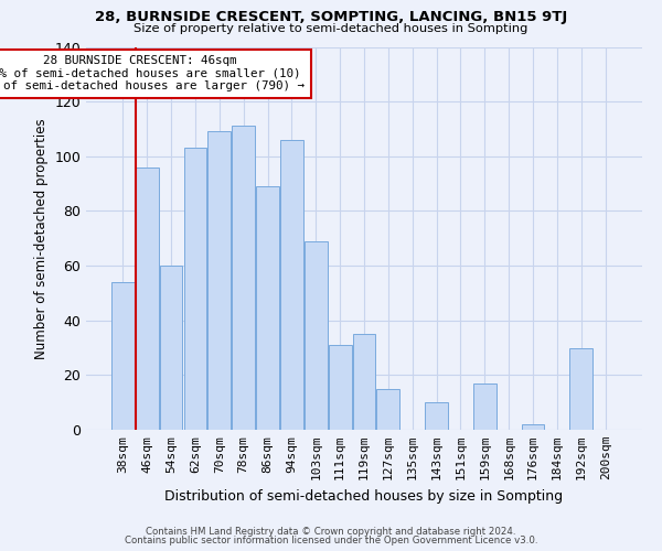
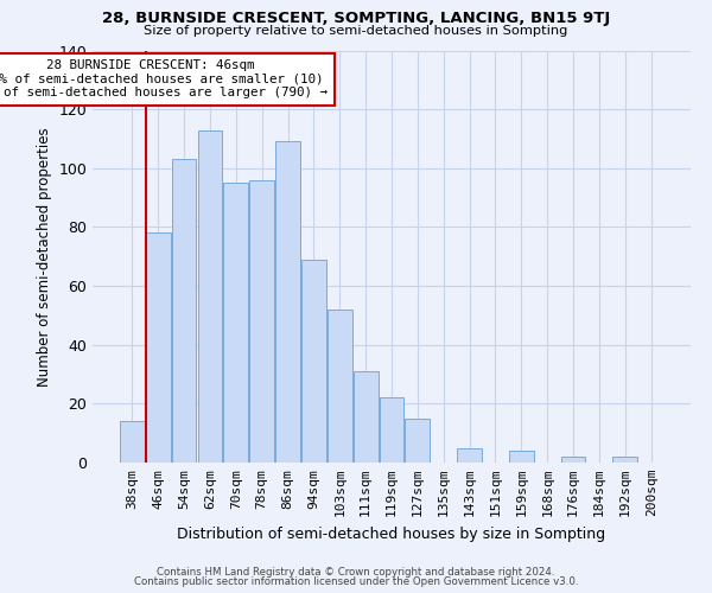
38sqm: 54 -> 14
46sqm: 96 -> 78
54sqm: 60 -> 103
62sqm: 103 -> 113
70sqm: 109 -> 95
78sqm: 111 -> 96
86sqm: 89 -> 109
94sqm: 106 -> 69
103sqm: 69 -> 52
119sqm: 35 -> 22
143sqm: 10 -> 5
159sqm: 17 -> 4
192sqm: 30 -> 2
